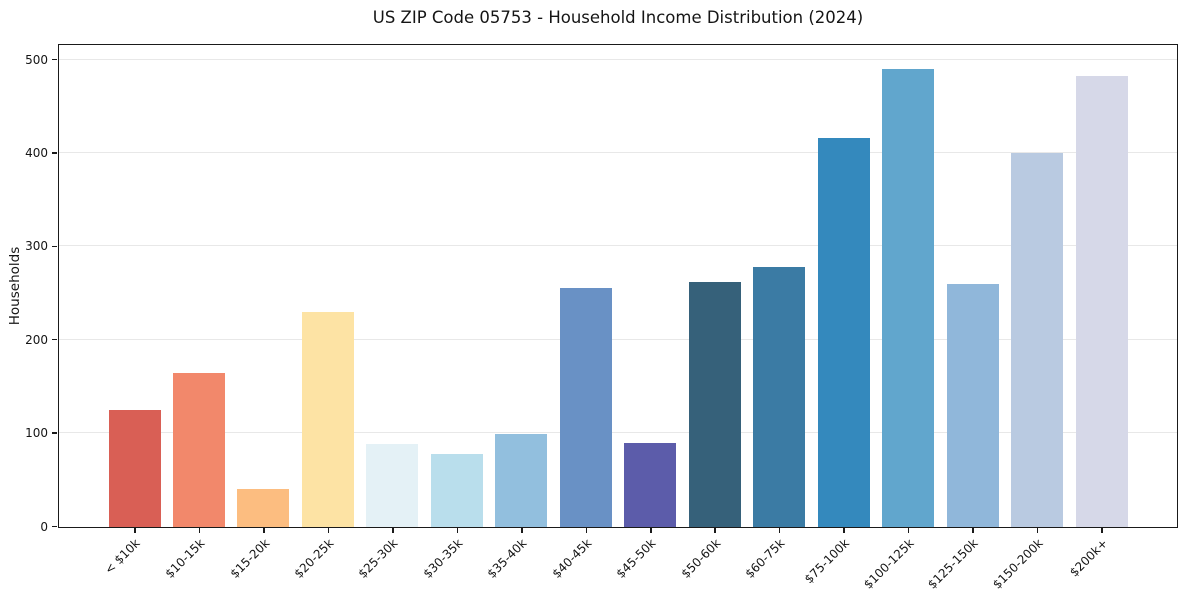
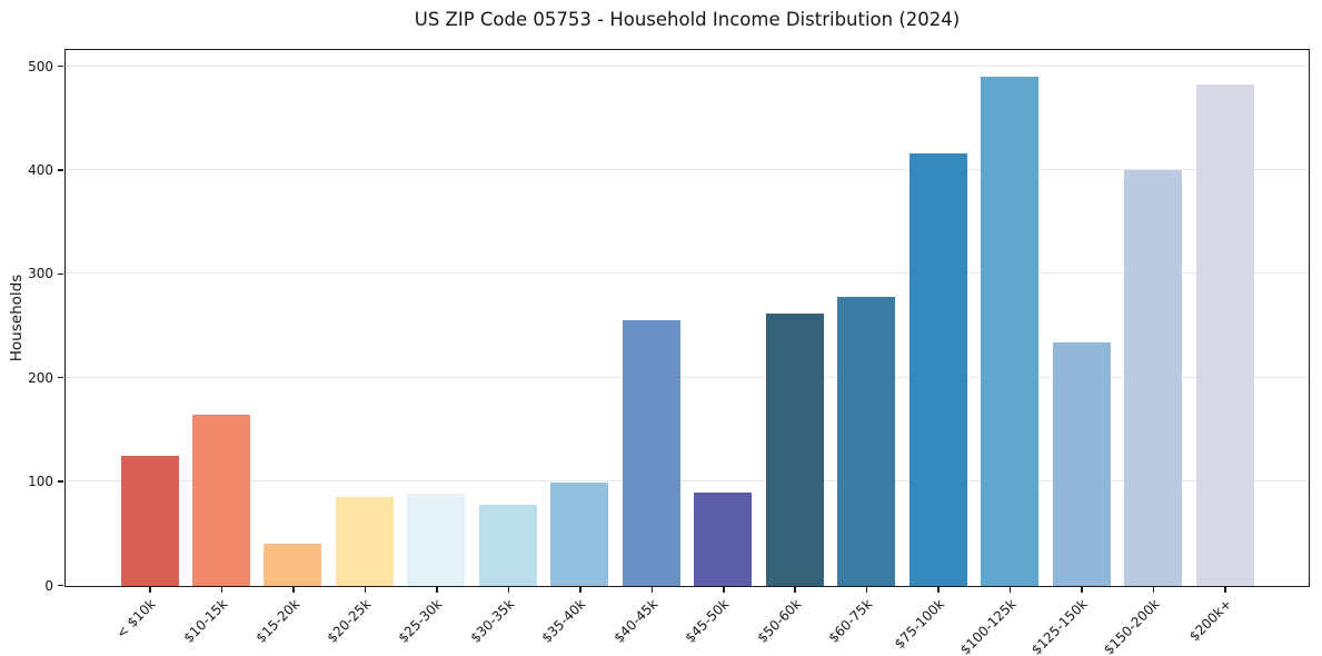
$20-25k: 230 -> 90
$125-150k: 260 -> 240
